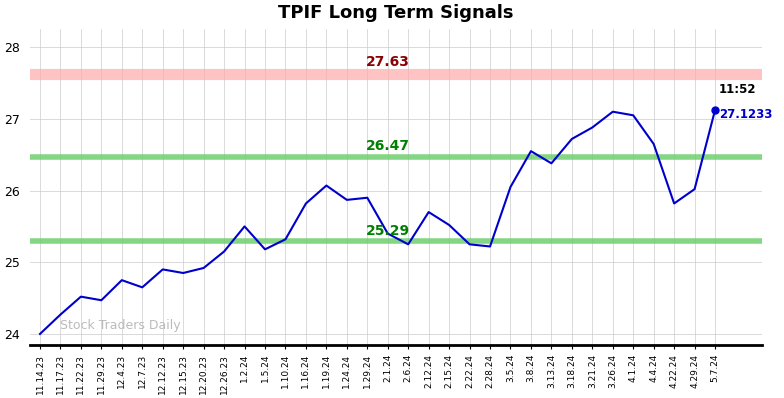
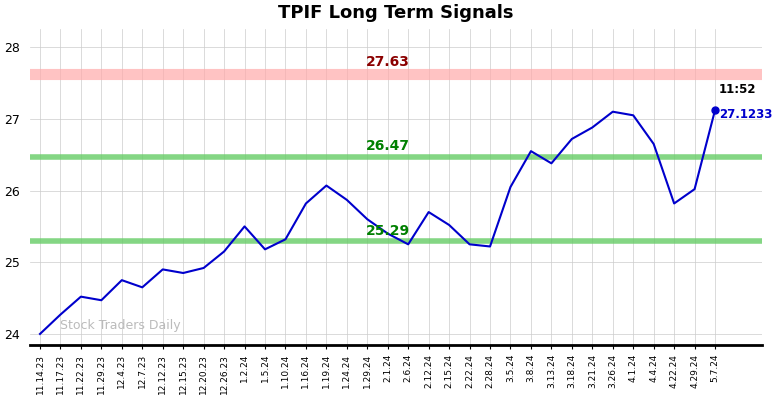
1.29.24: 25.90 -> 25.60
